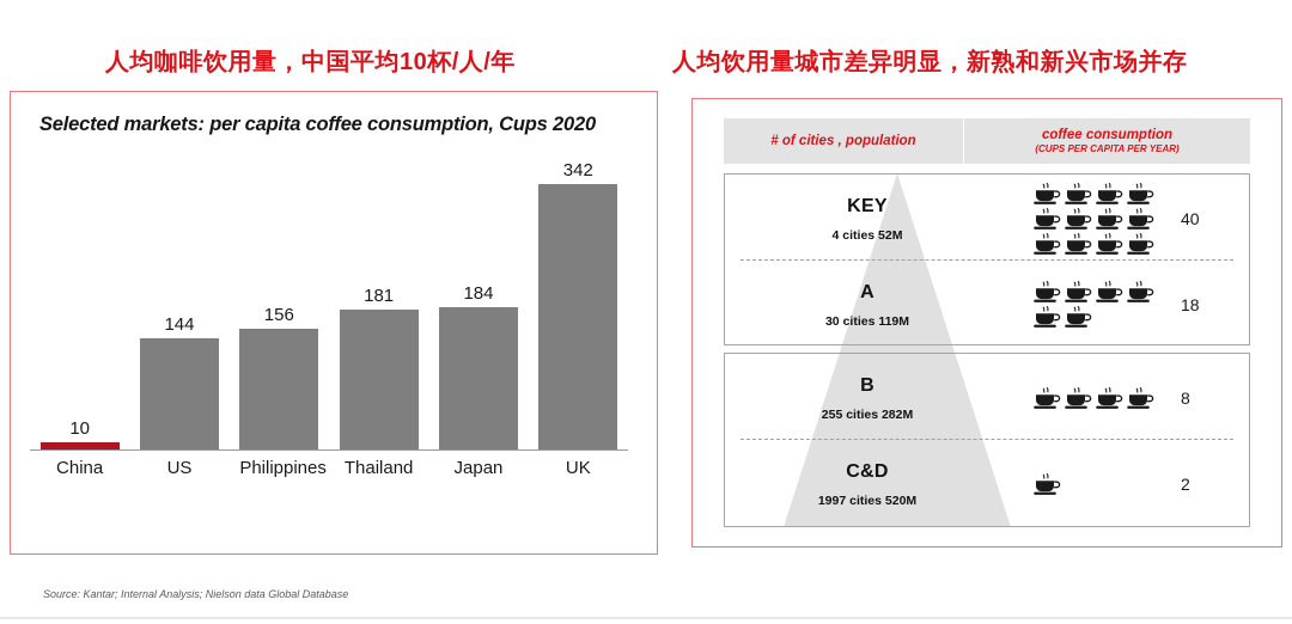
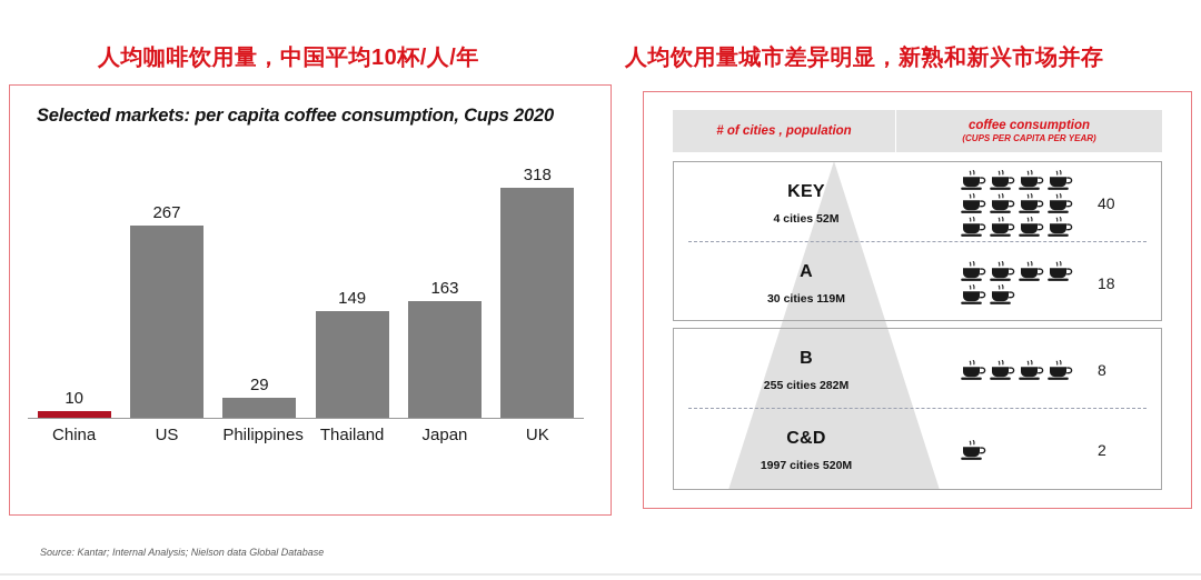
US: 144 -> 267
Philippines: 156 -> 29
Thailand: 181 -> 149
Japan: 184 -> 163
UK: 342 -> 318
